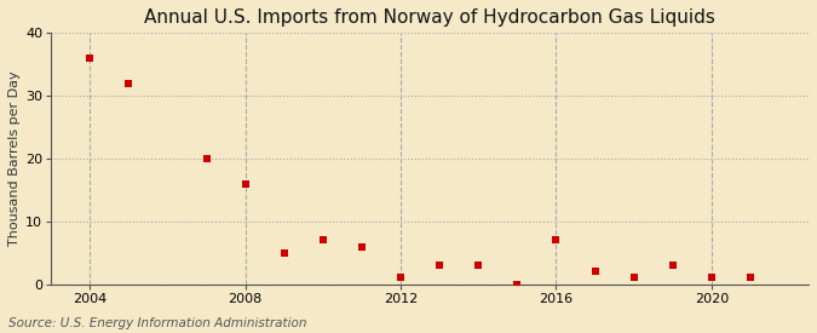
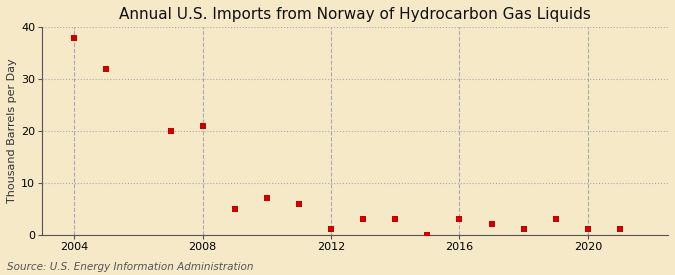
2004: 36 -> 38
2008: 16 -> 21
2016: 7 -> 3
